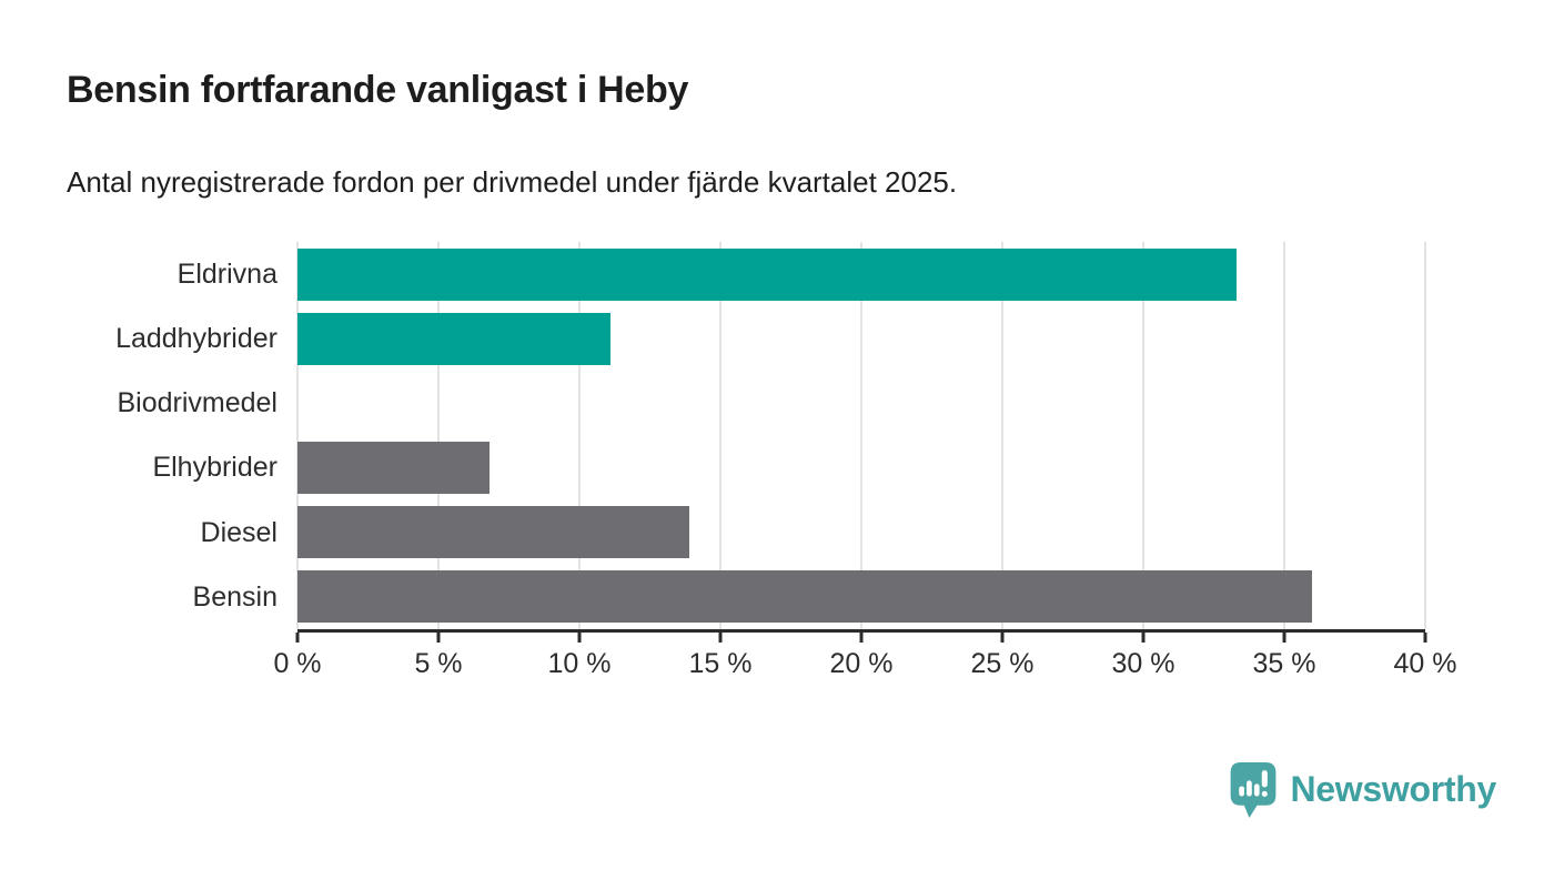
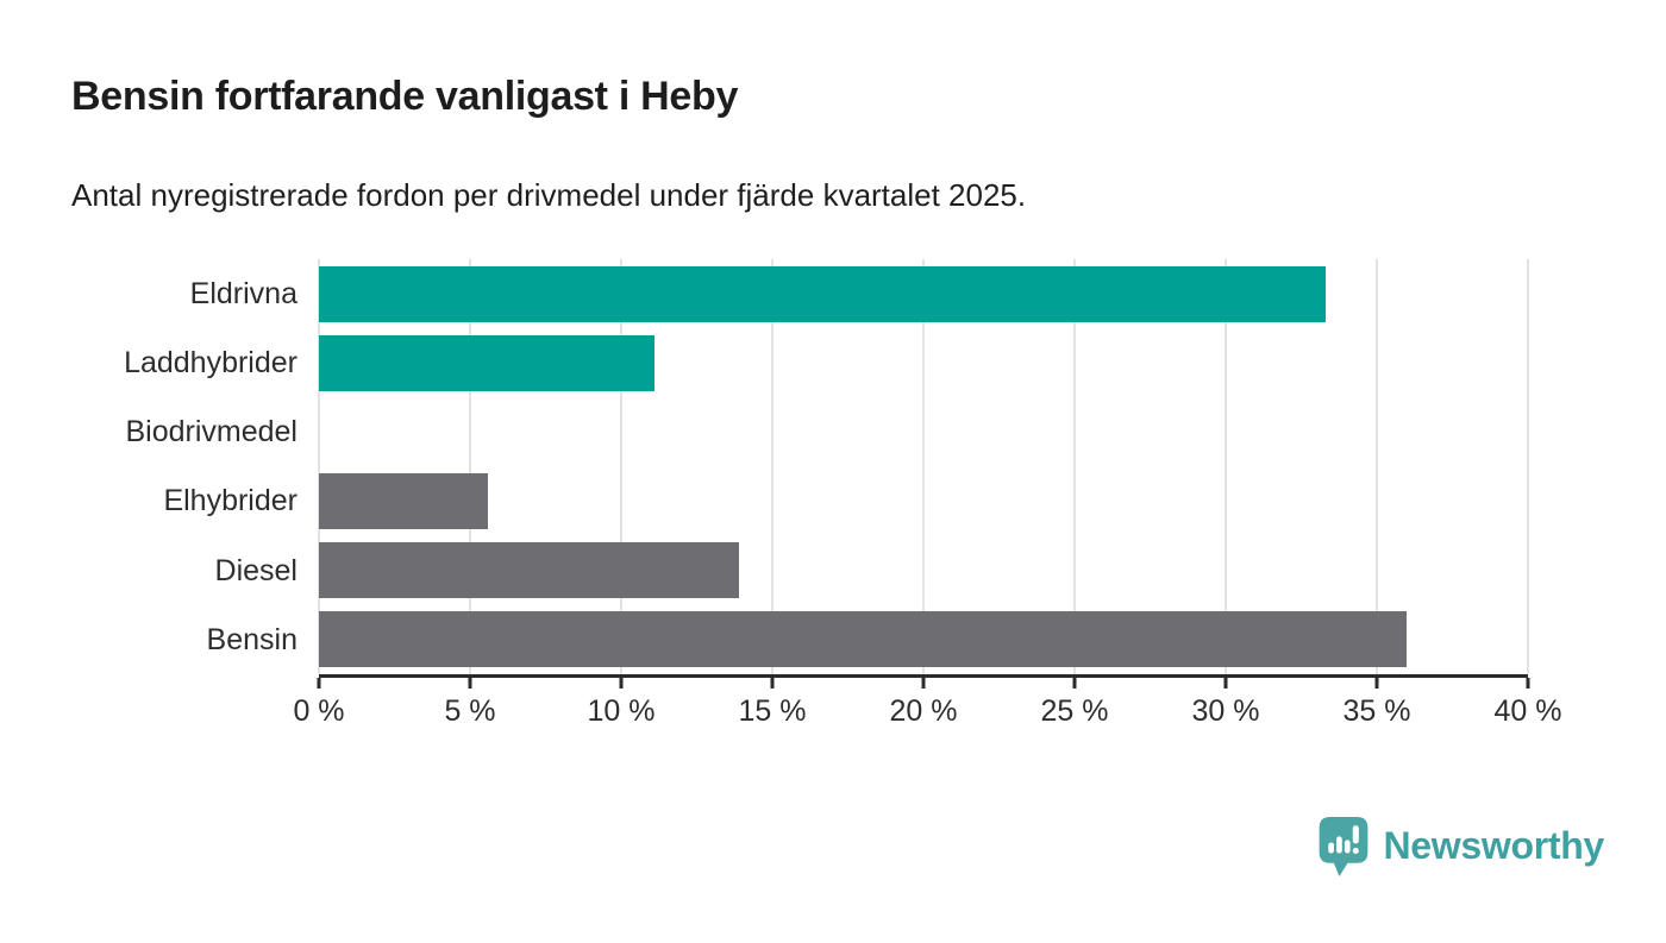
Elhybrider: 6.8% -> 5.6%
